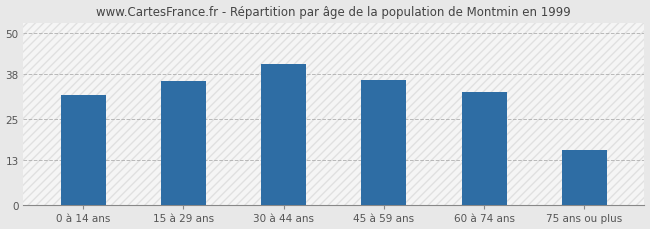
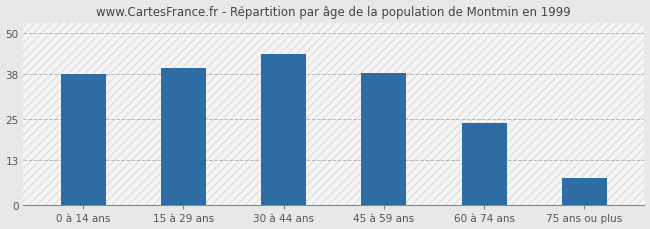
0 à 14 ans: 32.0 -> 38.0
15 à 29 ans: 36.0 -> 40.0
30 à 44 ans: 41.0 -> 44.0
45 à 59 ans: 36.5 -> 38.5
60 à 74 ans: 33.0 -> 24.0
75 ans ou plus: 16.0 -> 8.0
